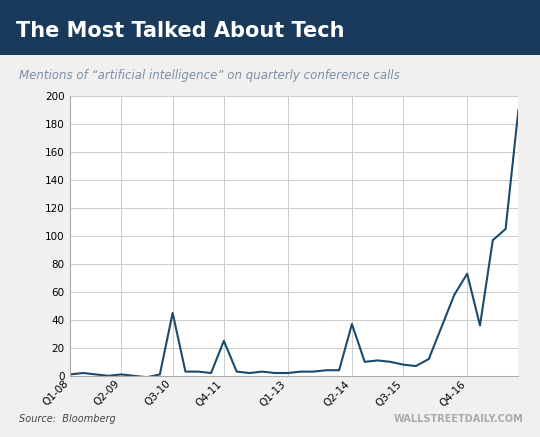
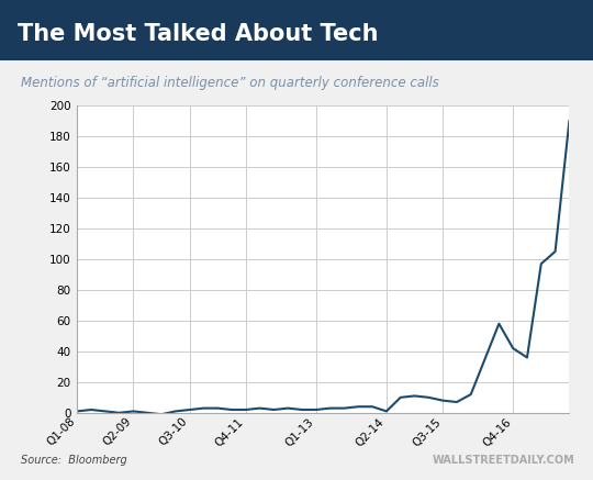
Q3-10: 45 -> 2
Q4-11: 25 -> 2
Q2-14: 37 -> 1
Q4-16: 73 -> 42
